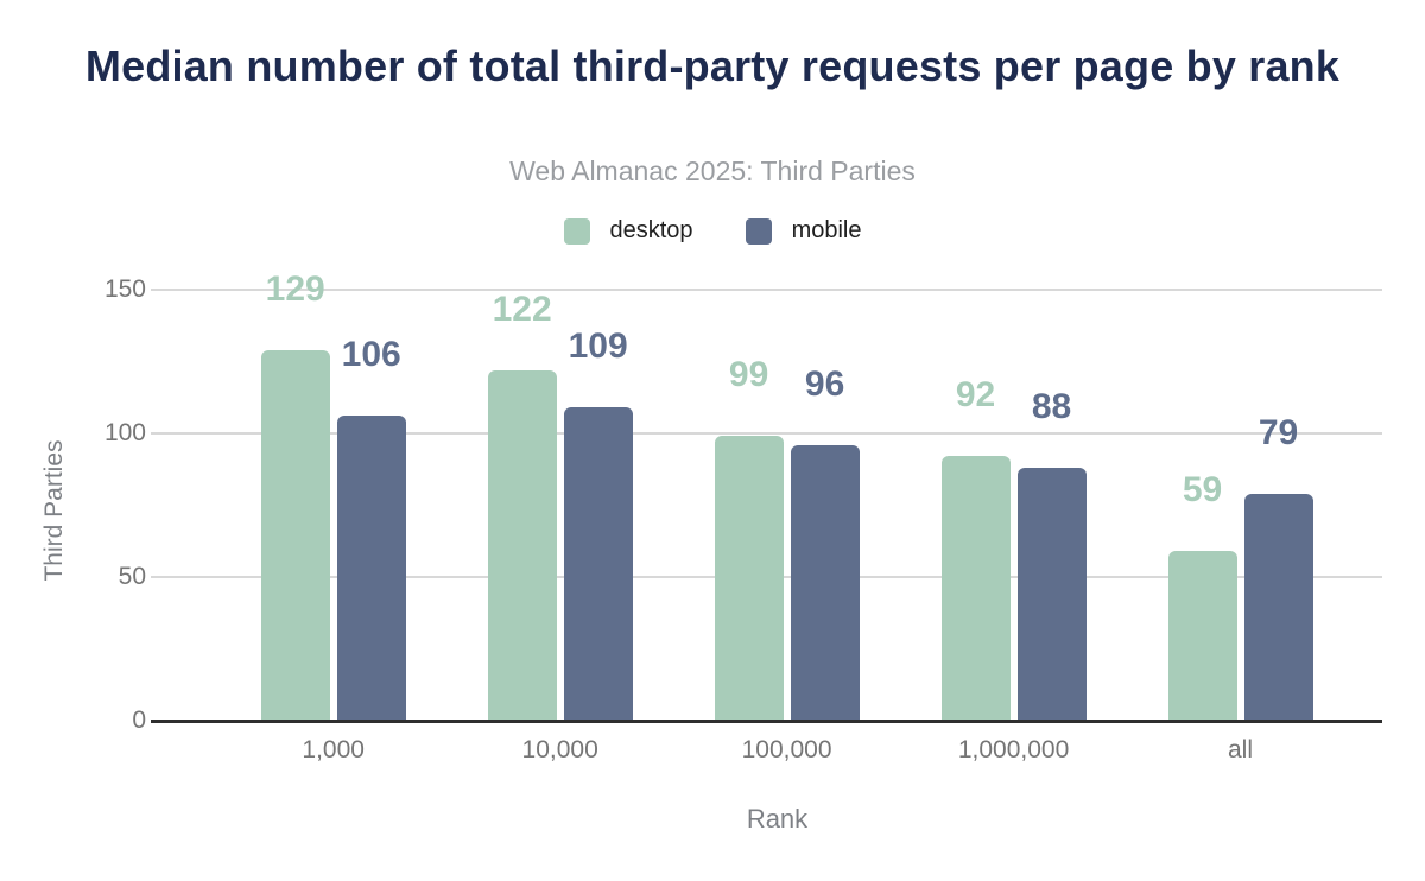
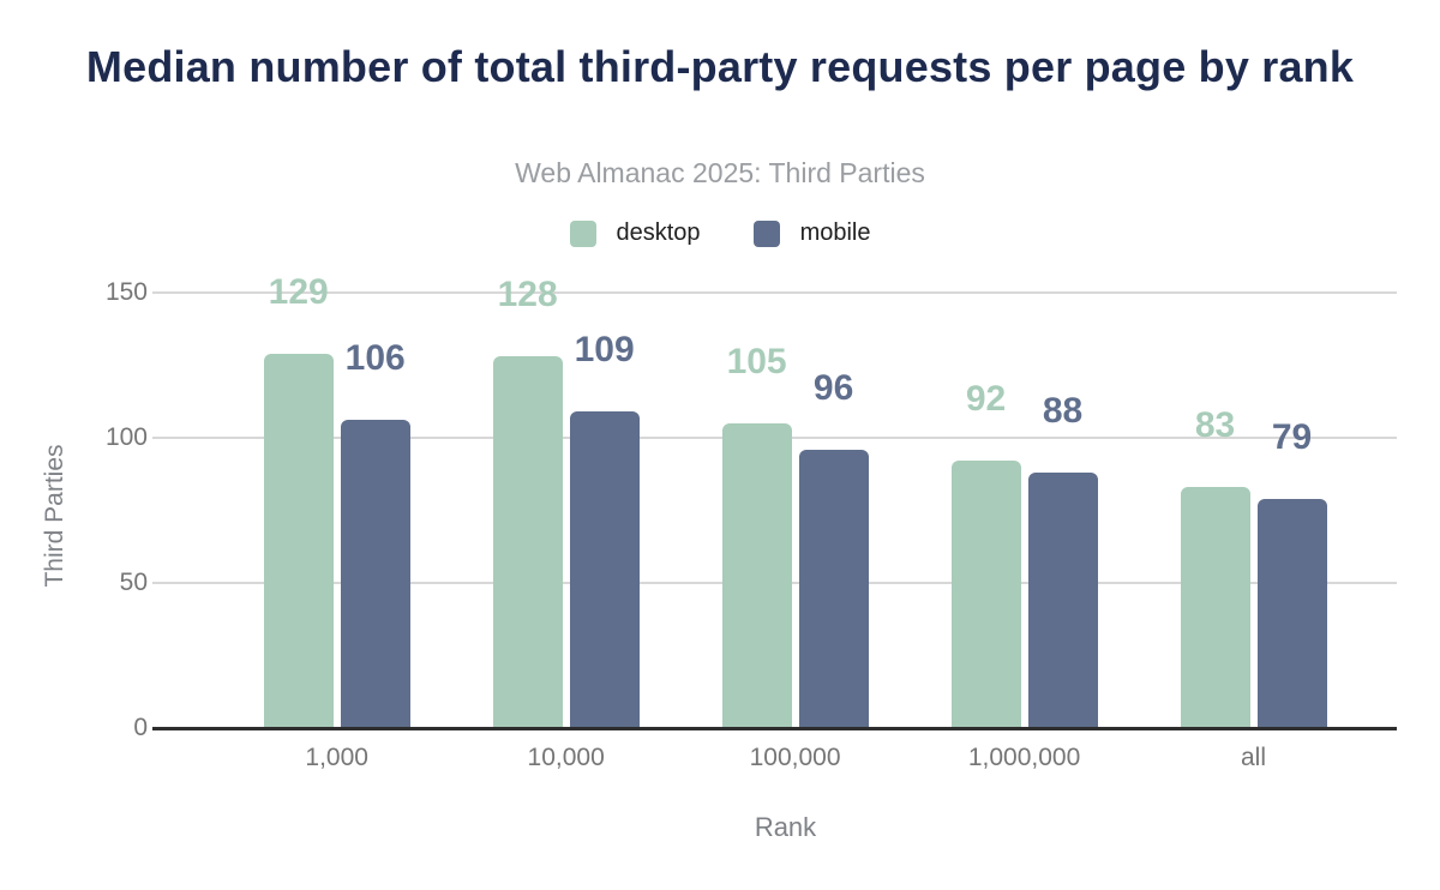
desktop/10,000: 122 -> 128
desktop/100,000: 99 -> 105
desktop/all: 59 -> 83
